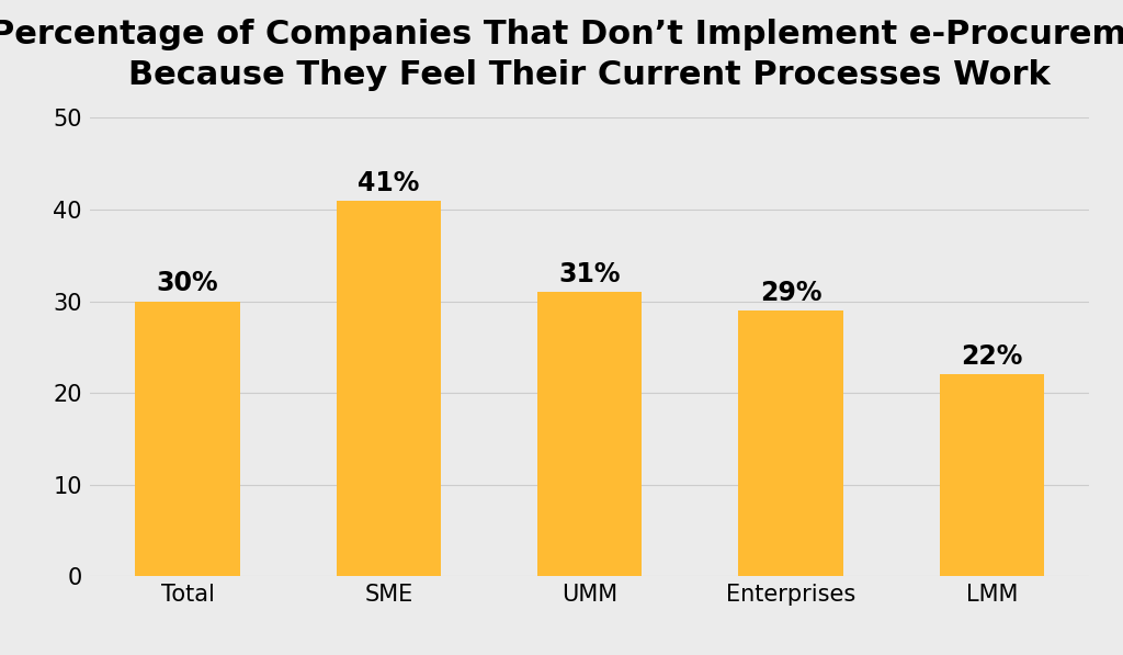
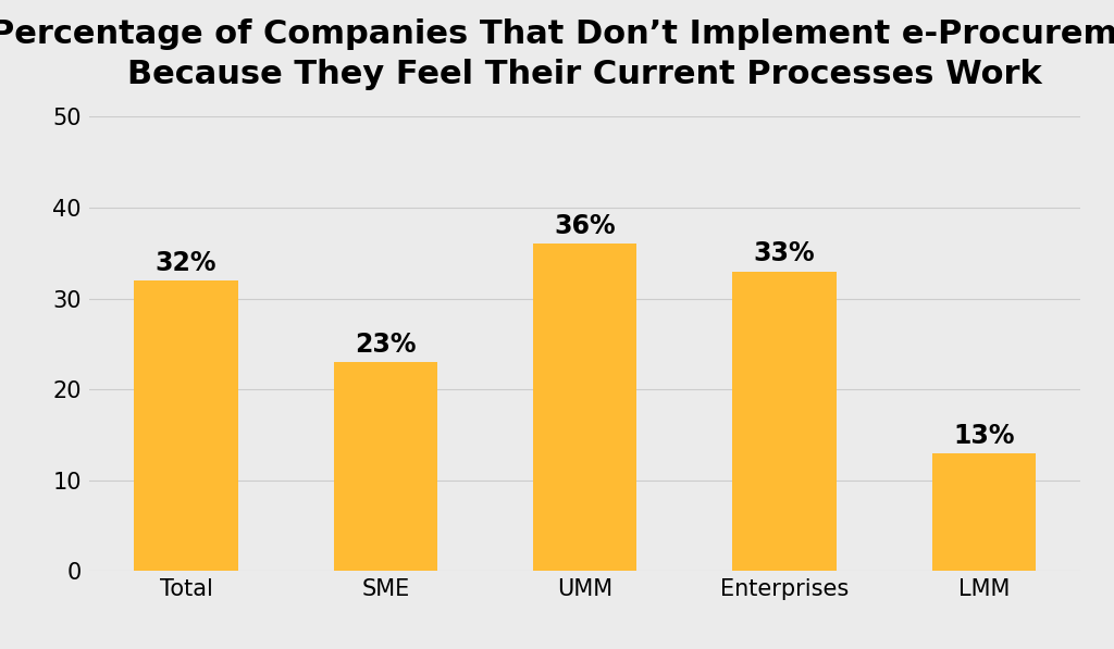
Total: 30% -> 32%
SME: 41% -> 23%
UMM: 31% -> 36%
Enterprises: 29% -> 33%
LMM: 22% -> 13%
